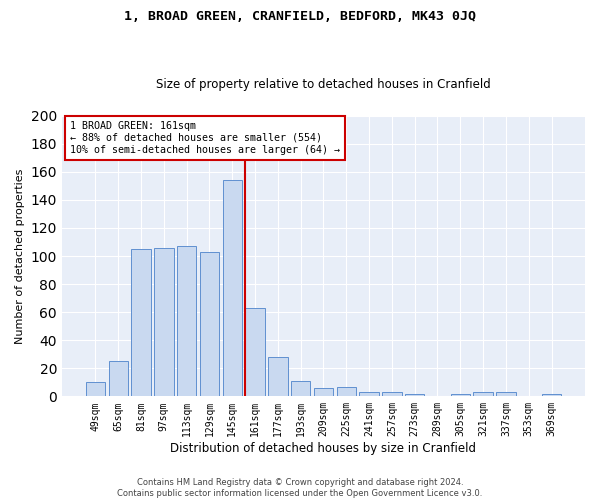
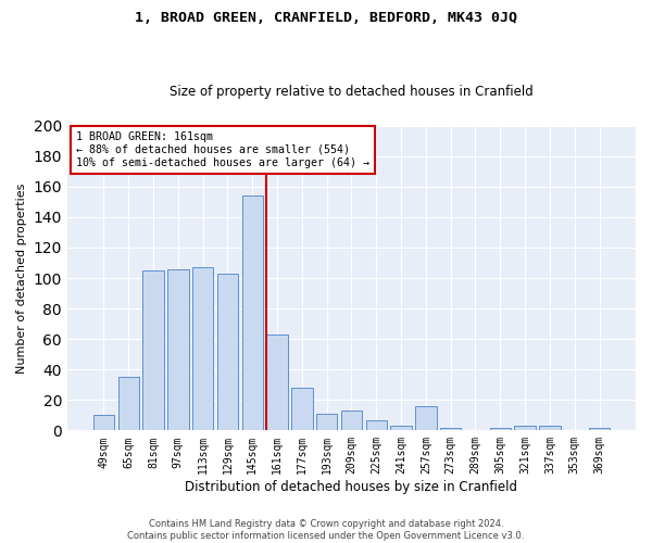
65sqm: 25 -> 35
209sqm: 6 -> 13
257sqm: 3 -> 16
